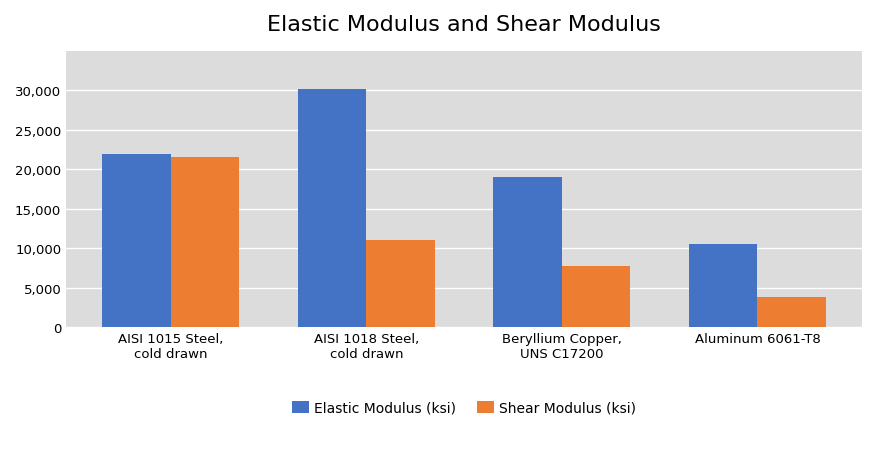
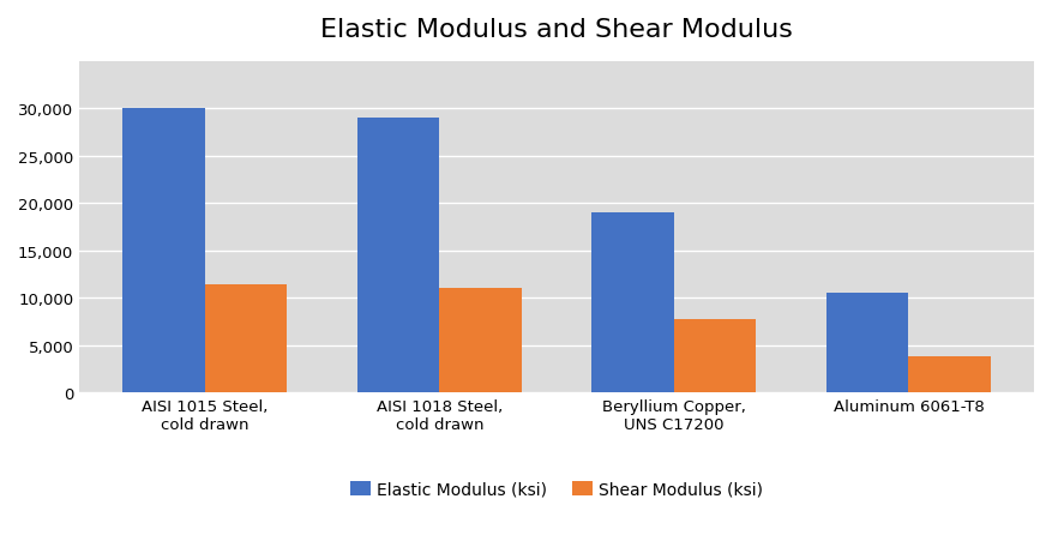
Elastic Modulus (ksi)/AISI 1015 Steel, cold drawn: 22,000 -> 30,000
Shear Modulus (ksi)/AISI 1015 Steel, cold drawn: 21,600 -> 11,500
Elastic Modulus (ksi)/AISI 1018 Steel, cold drawn: 30,200 -> 29,000
